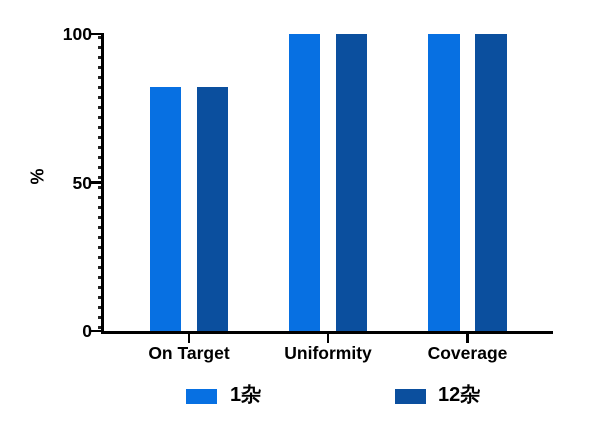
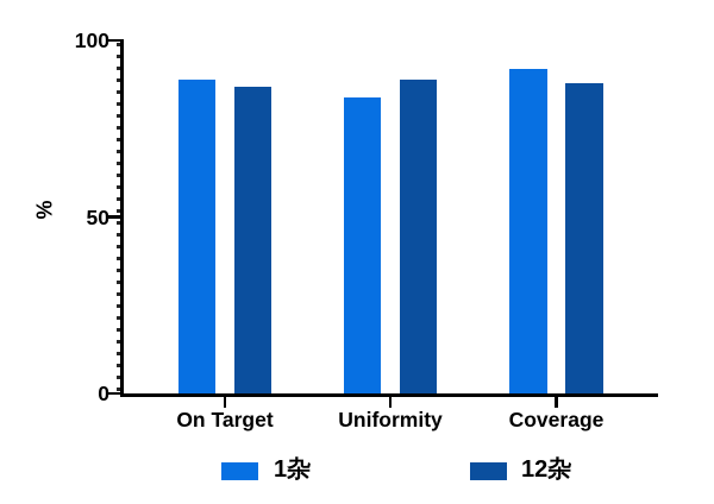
1杂/On Target: 82 -> 89
12杂/On Target: 82 -> 87
1杂/Uniformity: 100 -> 84
12杂/Uniformity: 100 -> 89
1杂/Coverage: 100 -> 92
12杂/Coverage: 100 -> 88
